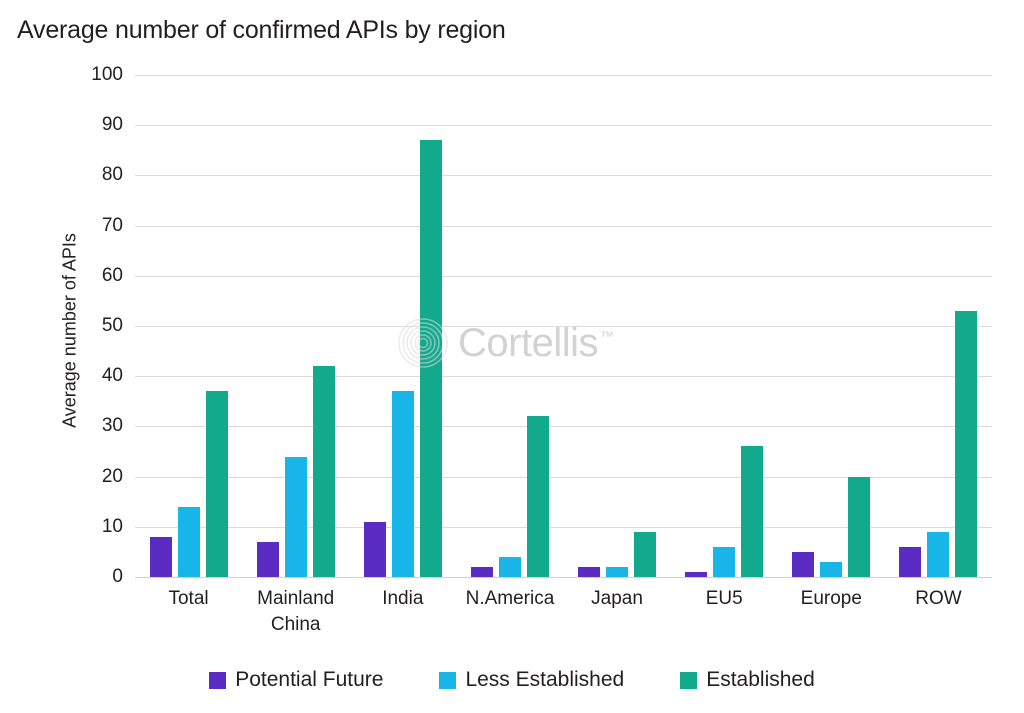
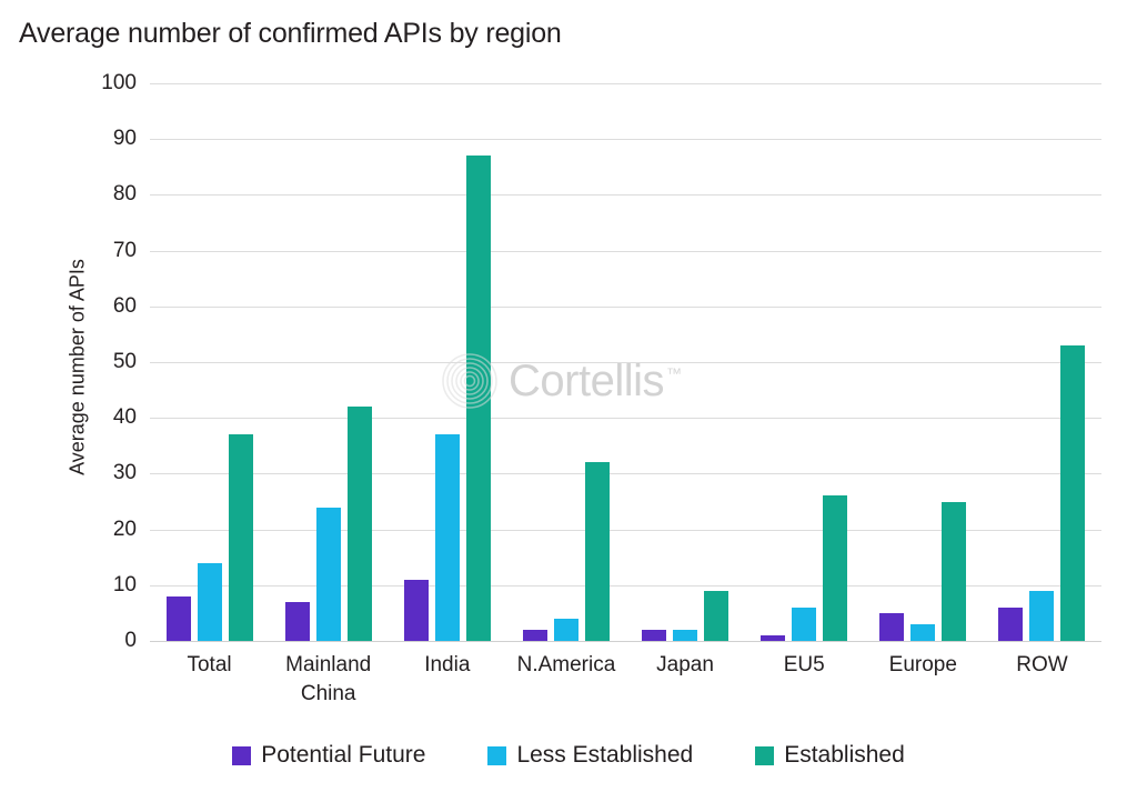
Established/Europe: 20 -> 25
